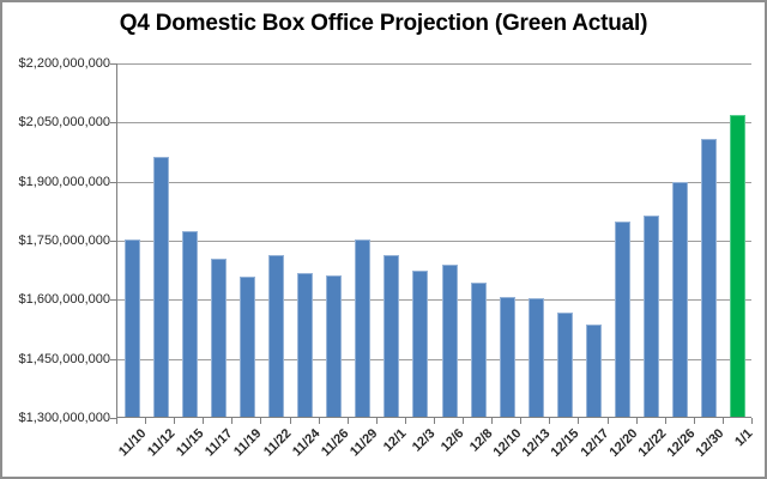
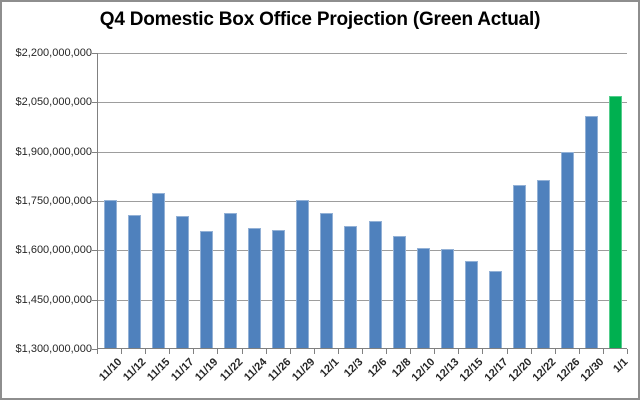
11/12: $1960000000 -> $1700000000
